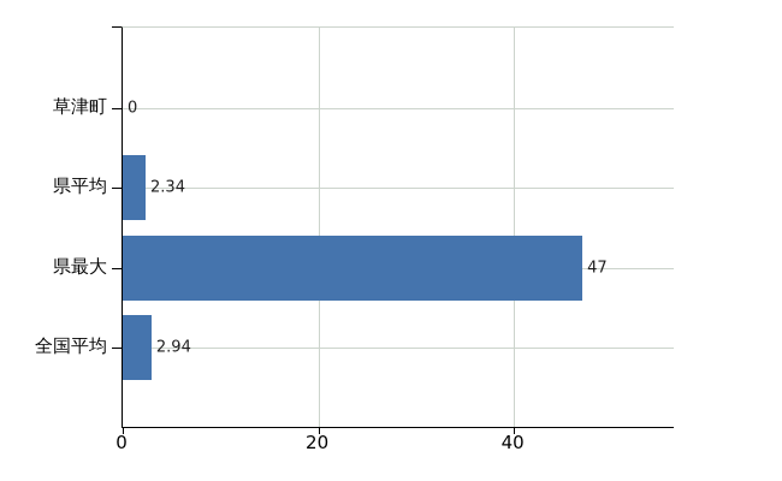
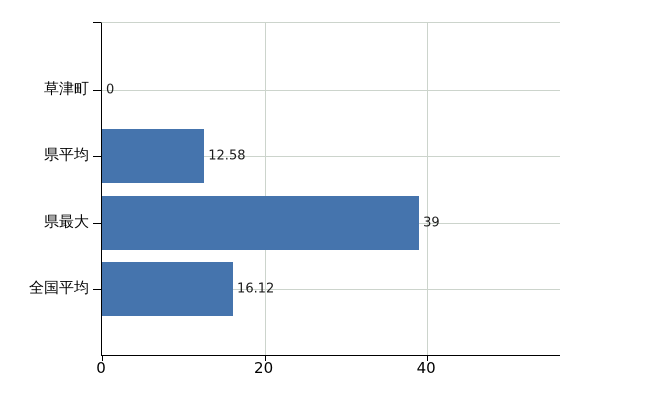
県平均: 2.34 -> 12.58
県最大: 47 -> 39
全国平均: 2.94 -> 16.12
